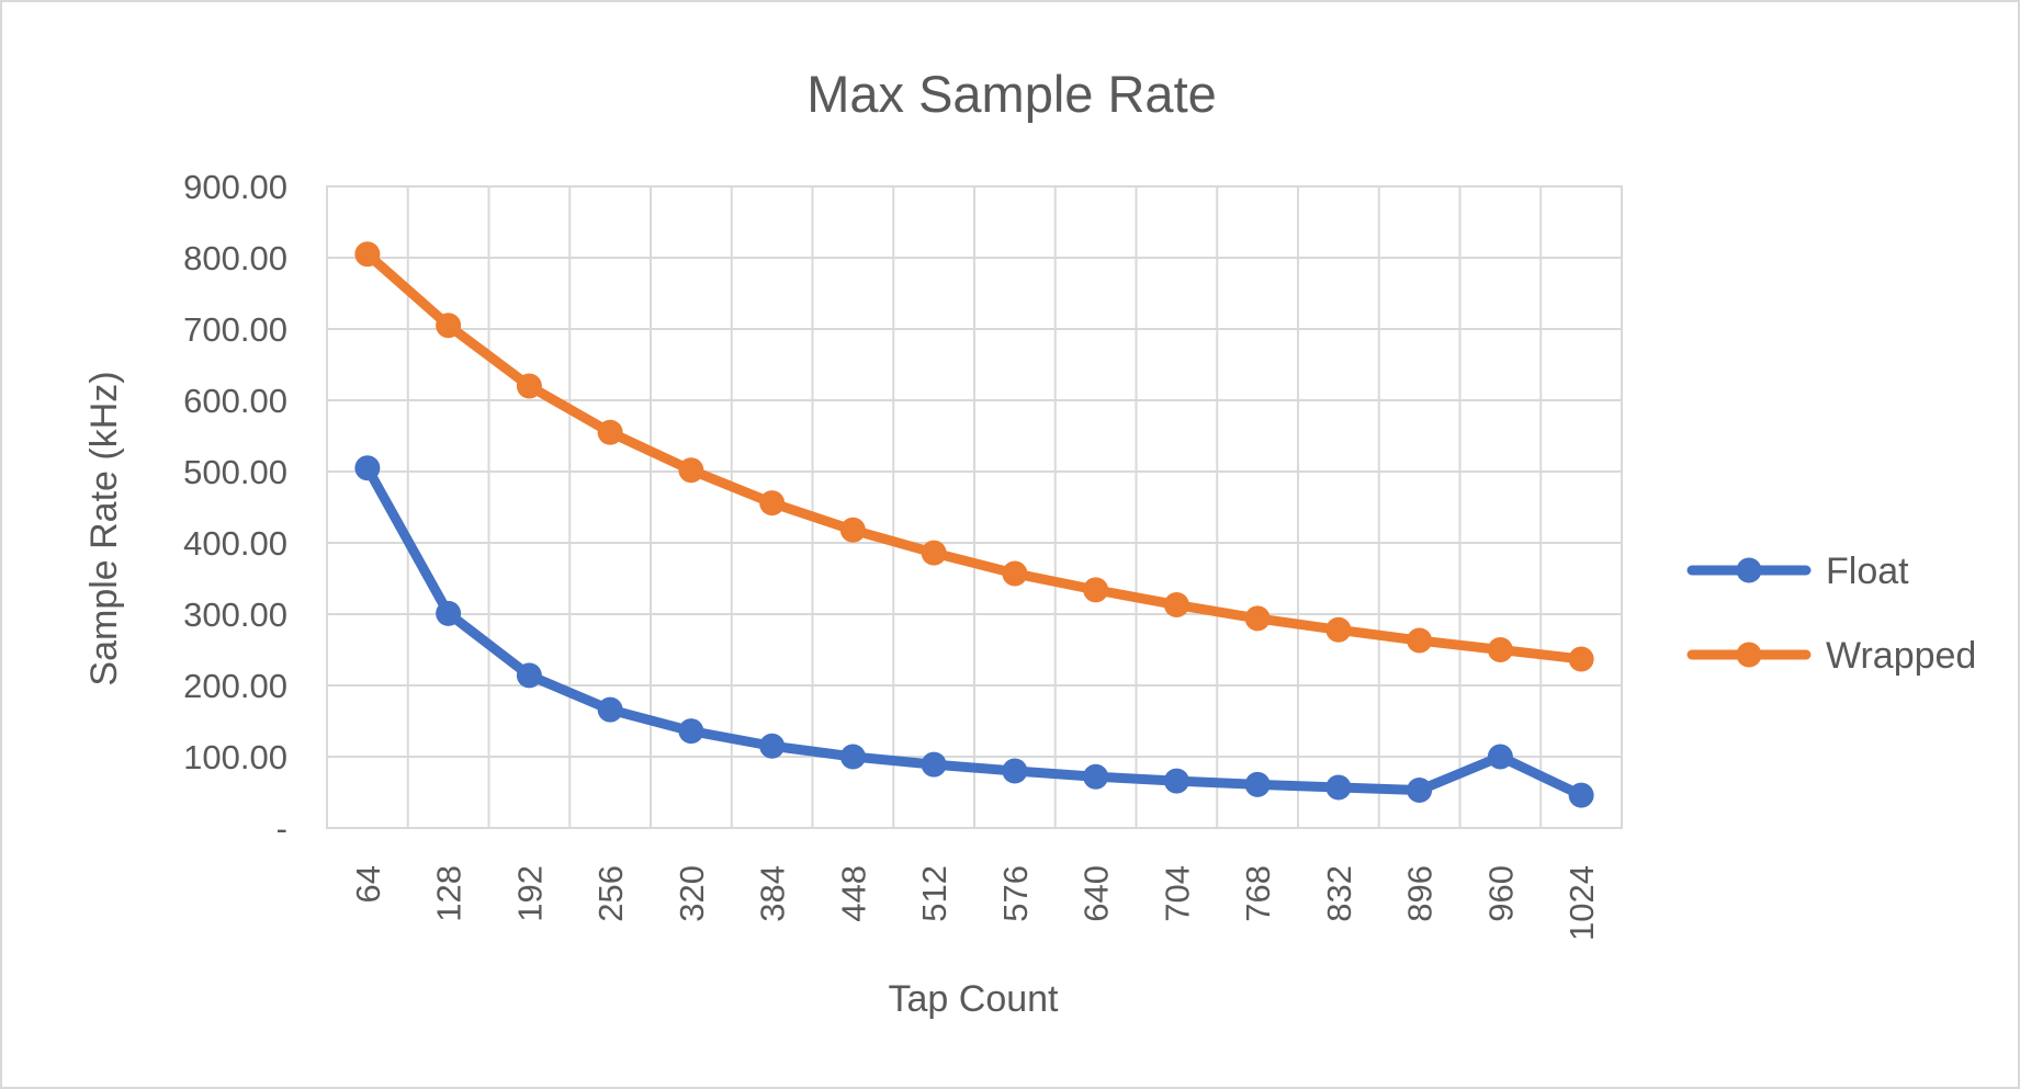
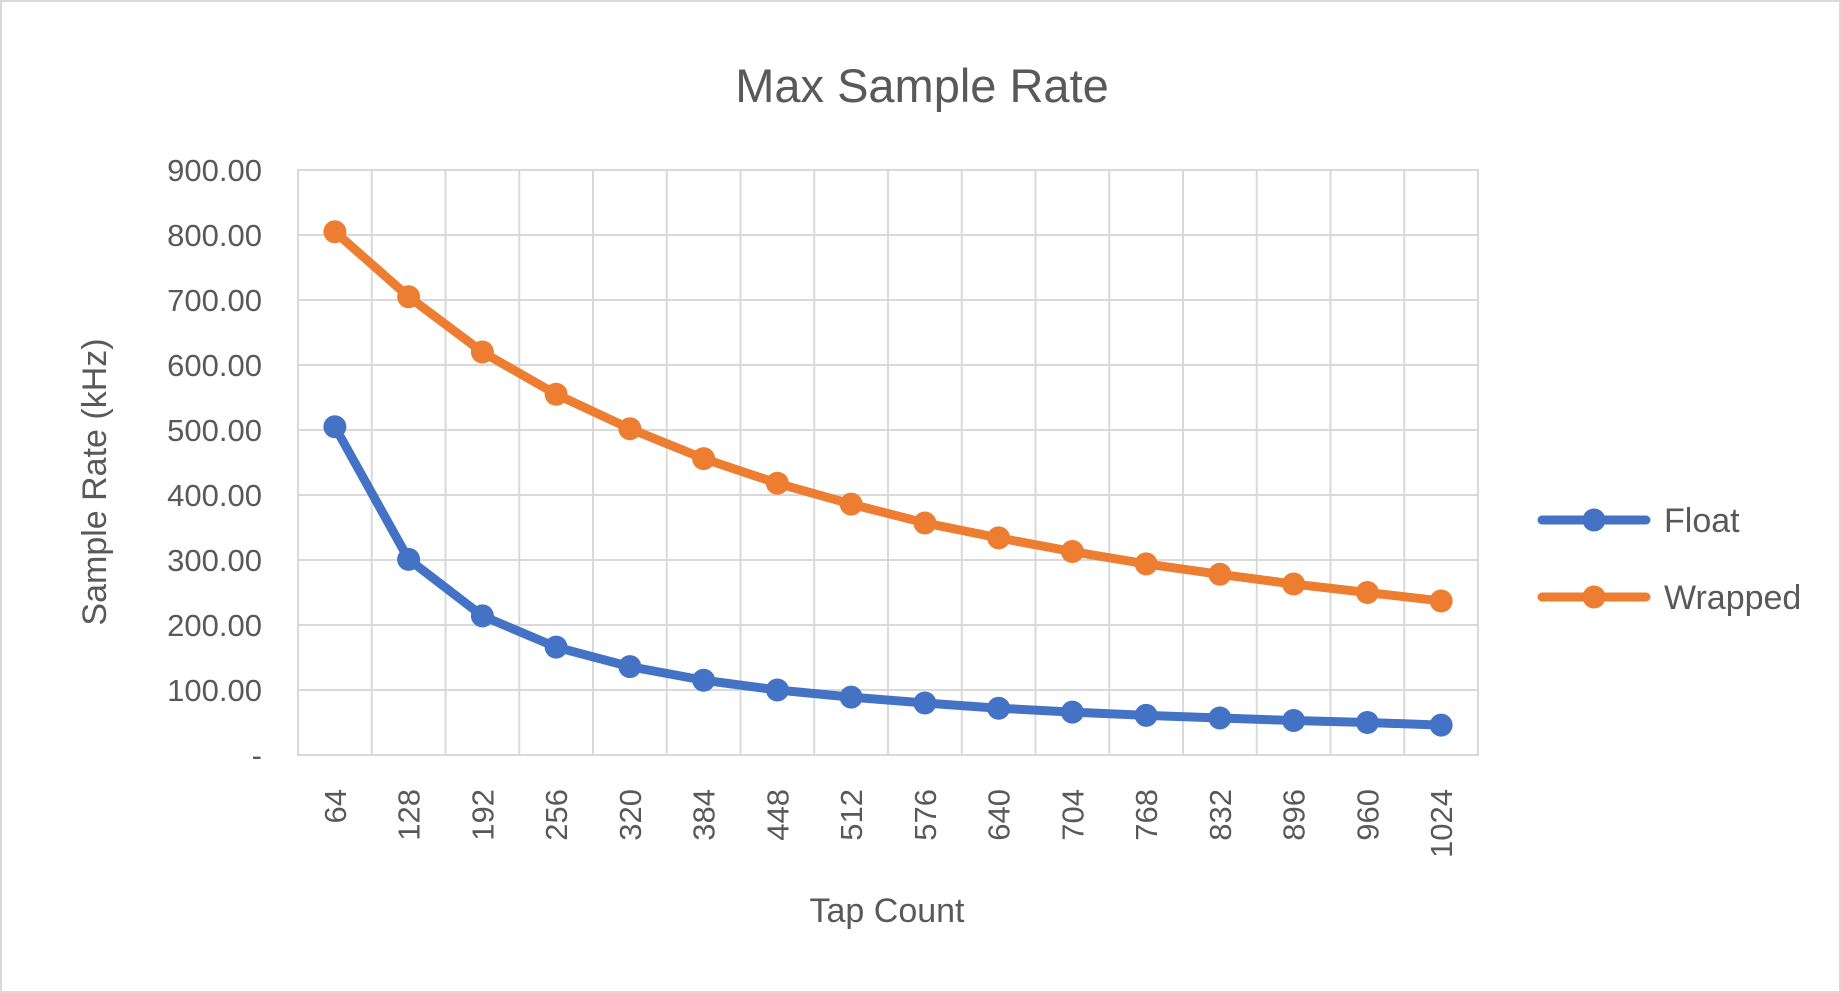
Float/960: 100 -> 50
